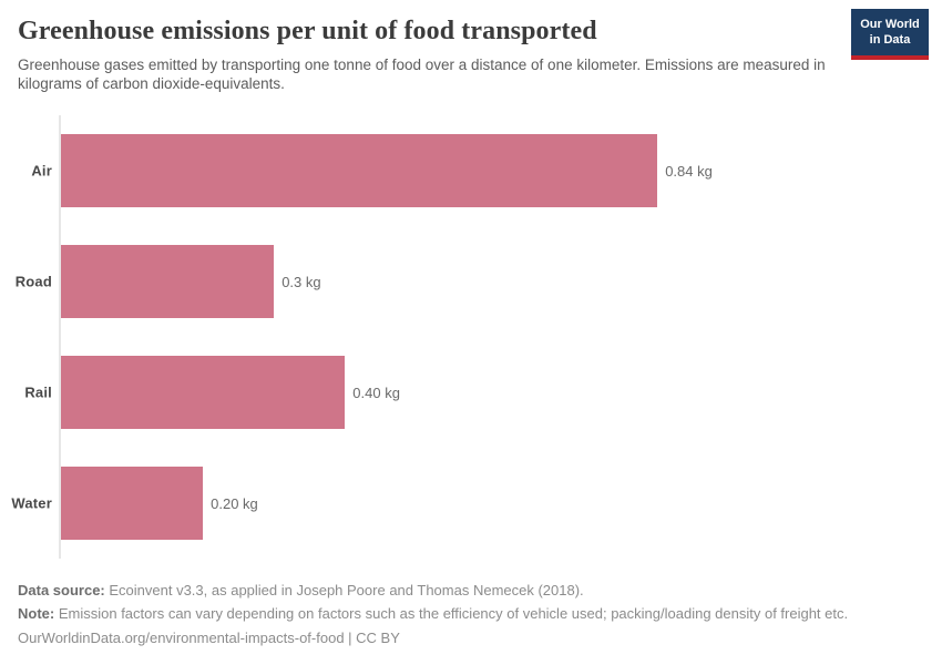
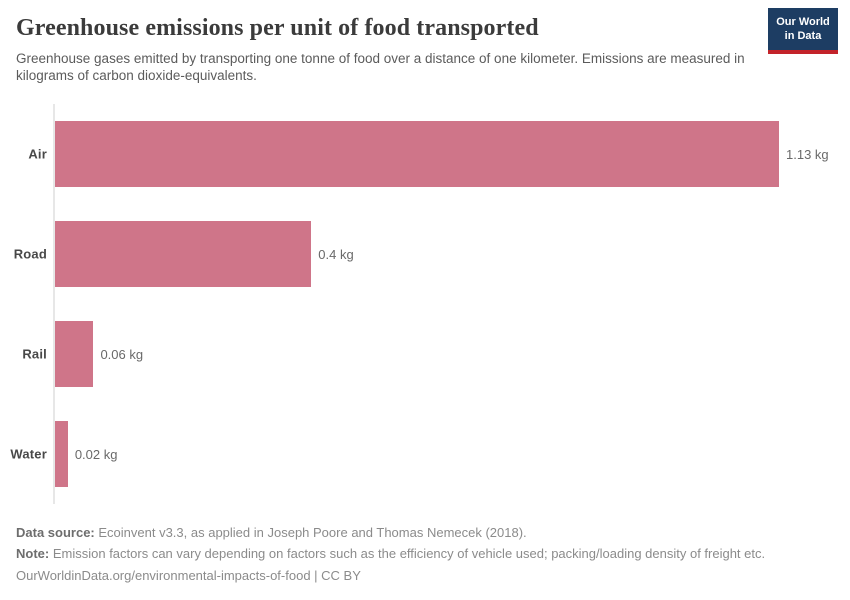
Air: 0.84 -> 1.13
Road: 0.3 -> 0.4
Rail: 0.40 -> 0.06
Water: 0.20 -> 0.02
